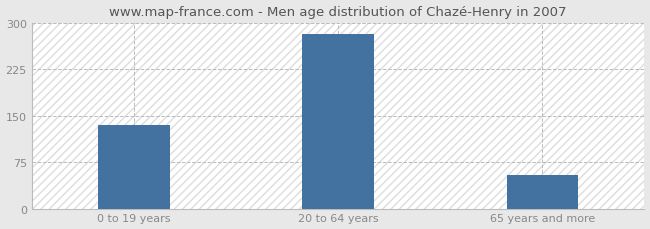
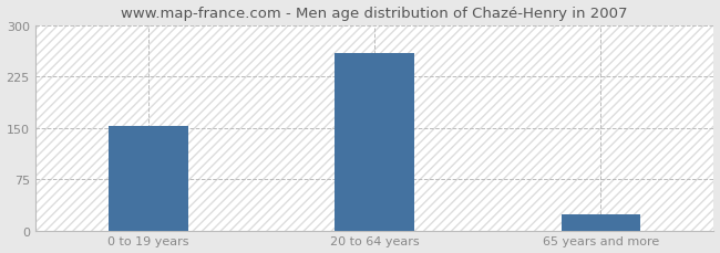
0 to 19 years: 135 -> 152
20 to 64 years: 282 -> 260
65 years and more: 55 -> 24
